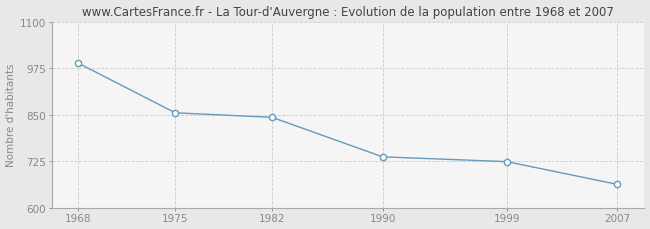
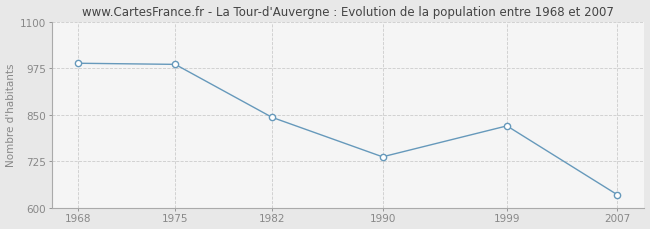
1975: 855 -> 985
1999: 724 -> 820
2007: 663 -> 635
